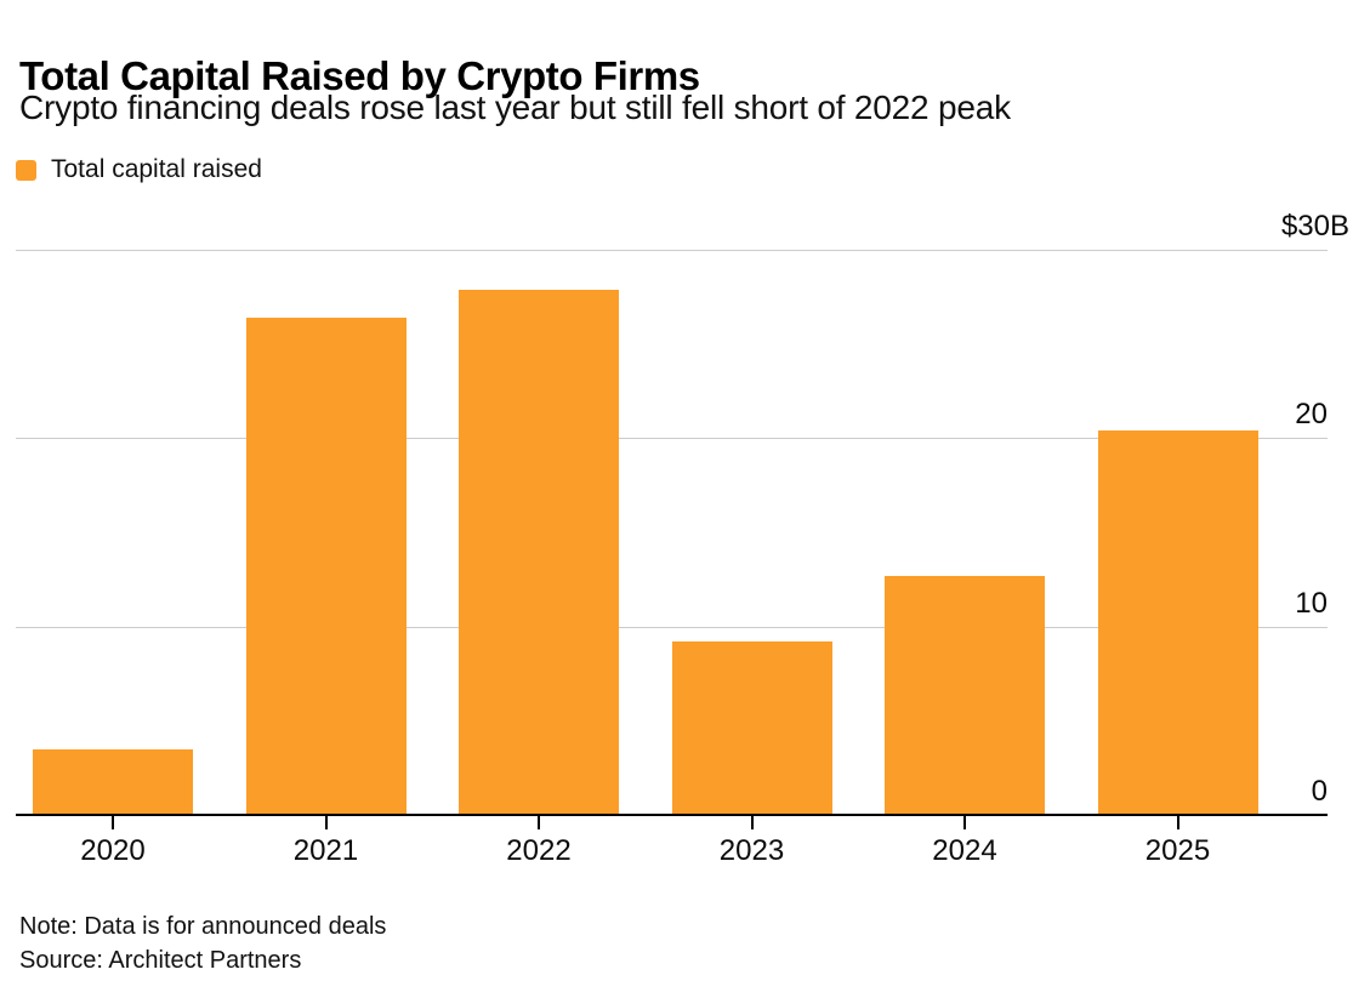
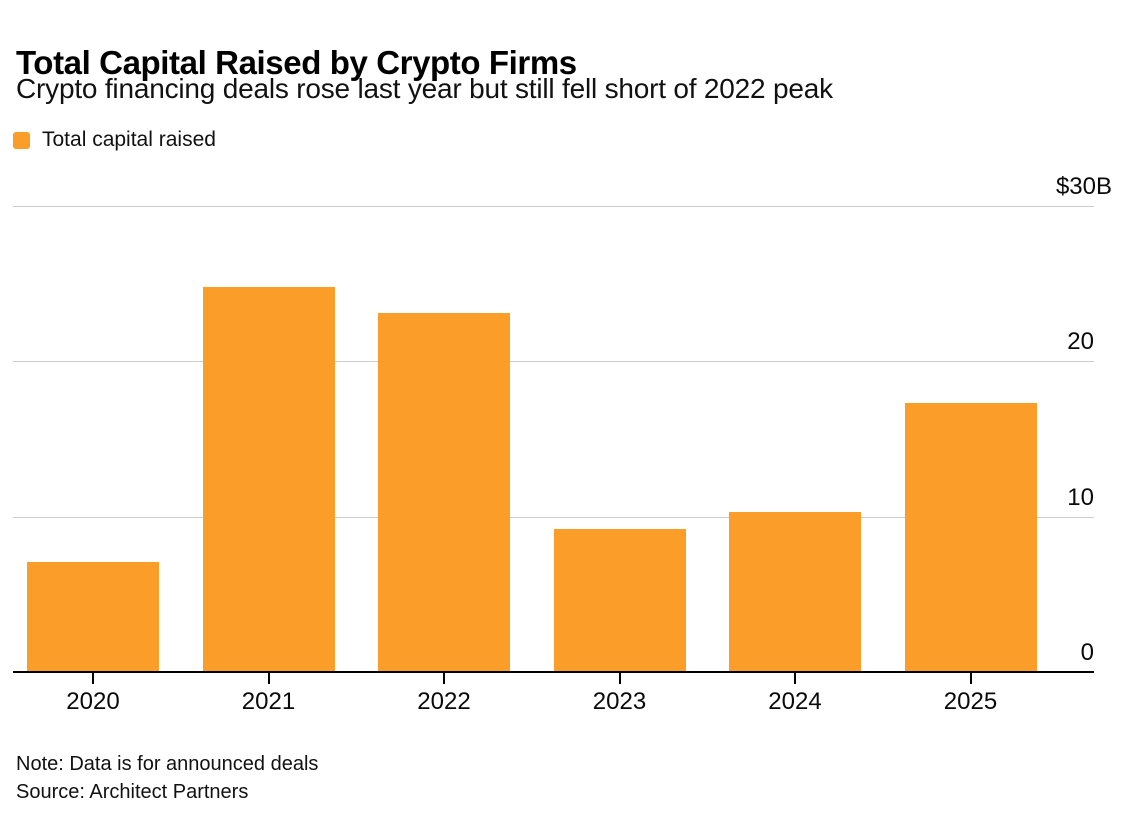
2020: 3.5 -> 7.1
2021: 26.4 -> 24.8
2022: 27.9 -> 23.1
2024: 12.7 -> 10.3
2025: 20.4 -> 17.3
